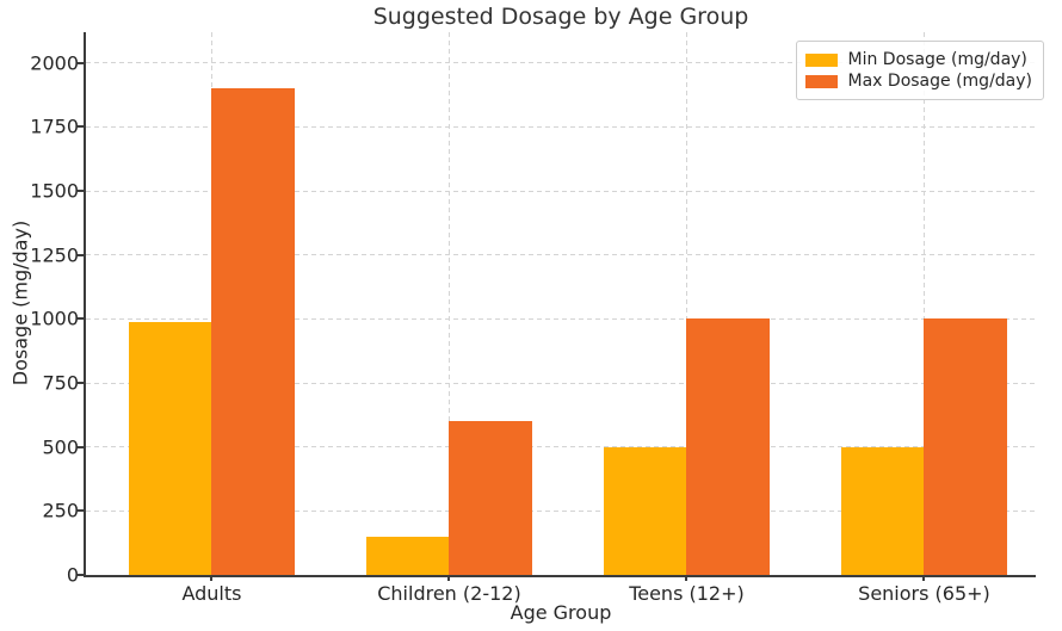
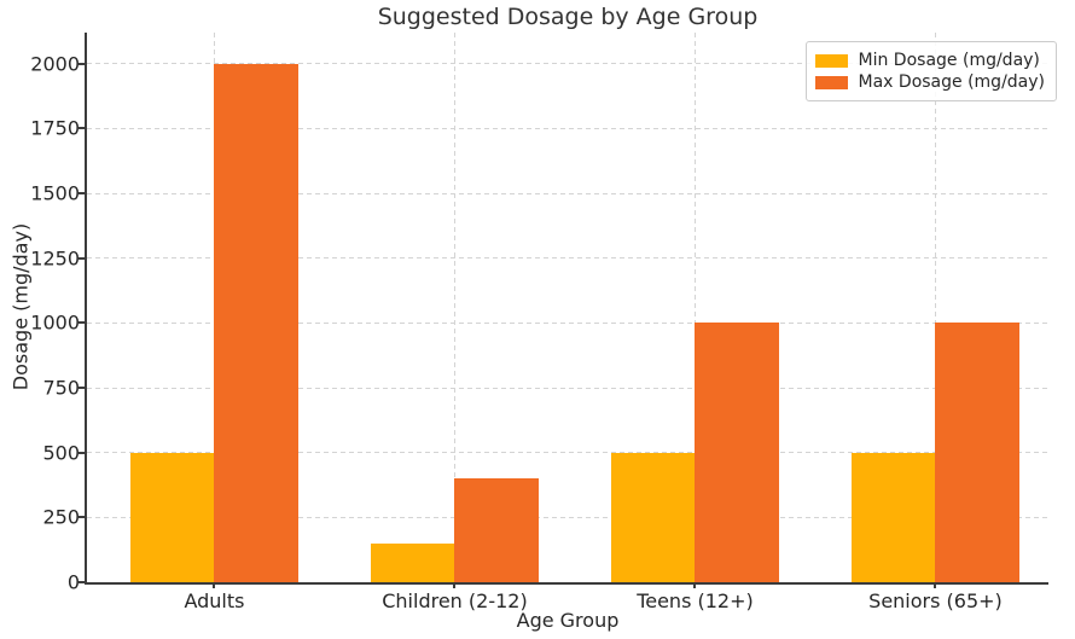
Min Dosage (mg/day)/Adults: 990 -> 500
Max Dosage (mg/day)/Adults: 1900 -> 2000
Max Dosage (mg/day)/Children (2-12): 600 -> 400
